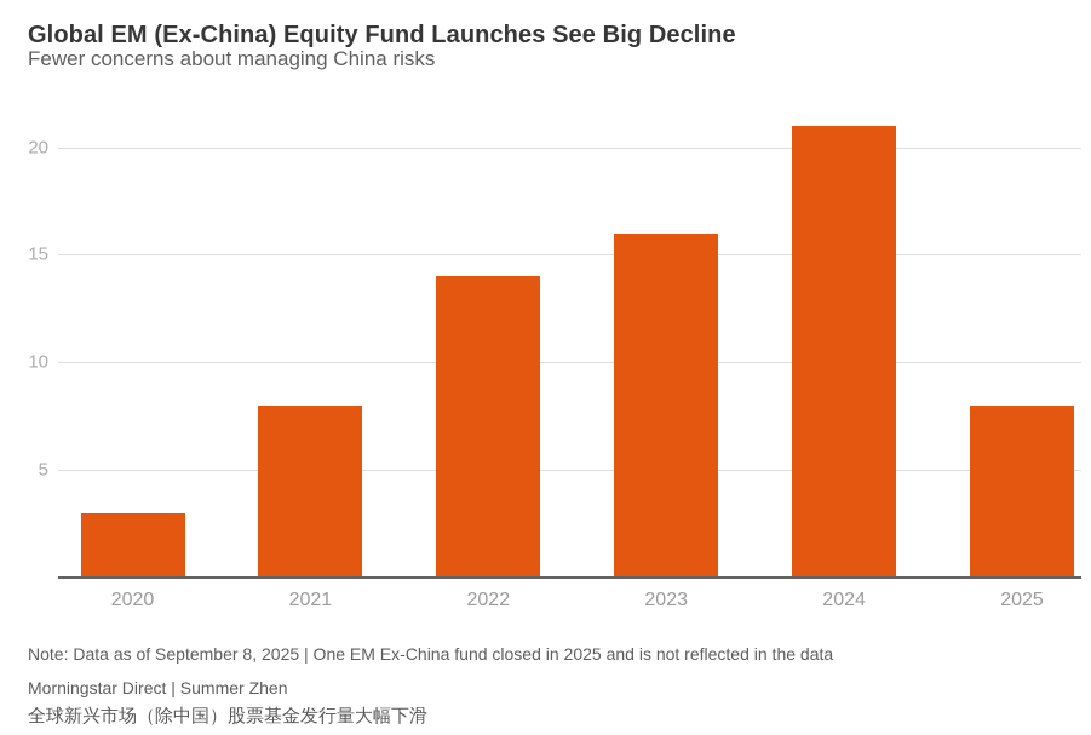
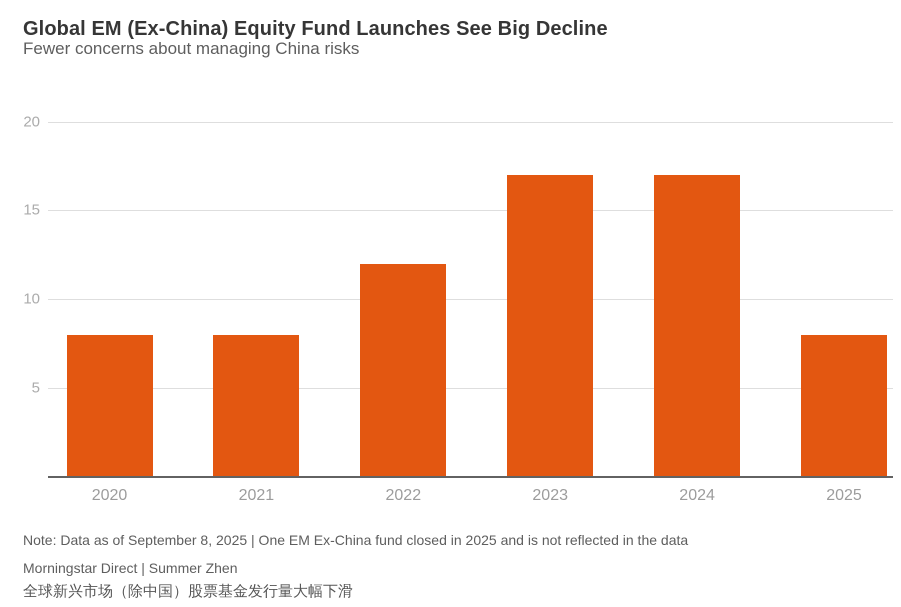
2020: 3 -> 8
2022: 14 -> 12
2023: 16 -> 17
2024: 21 -> 17
